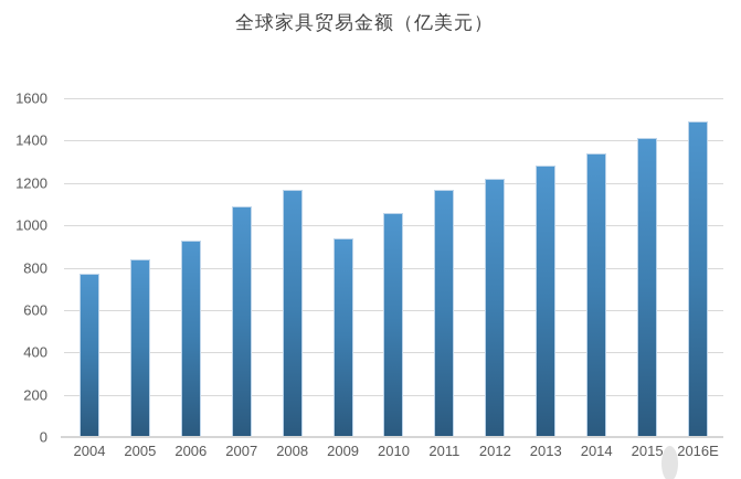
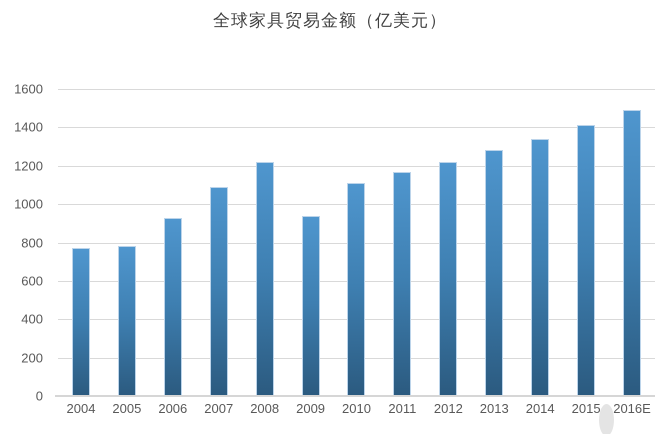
2005: 840 -> 780
2008: 1170 -> 1220
2010: 1060 -> 1110
